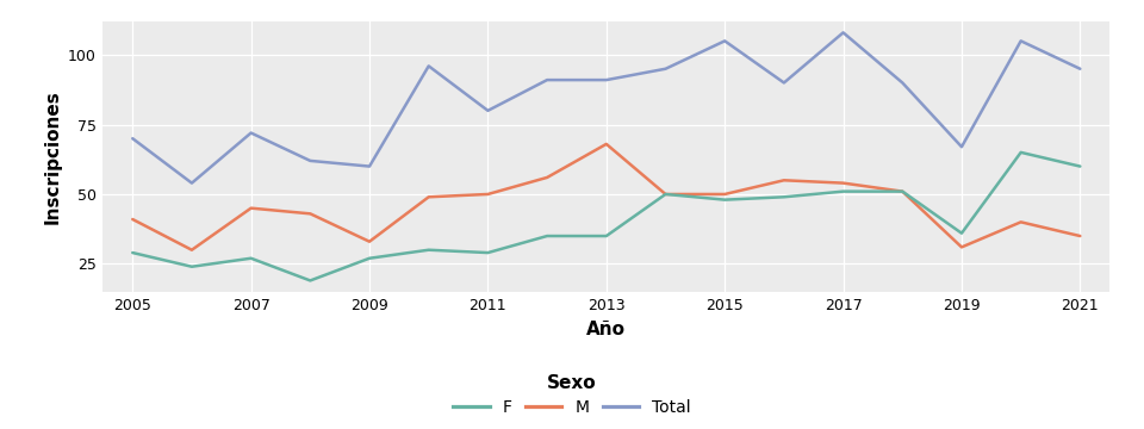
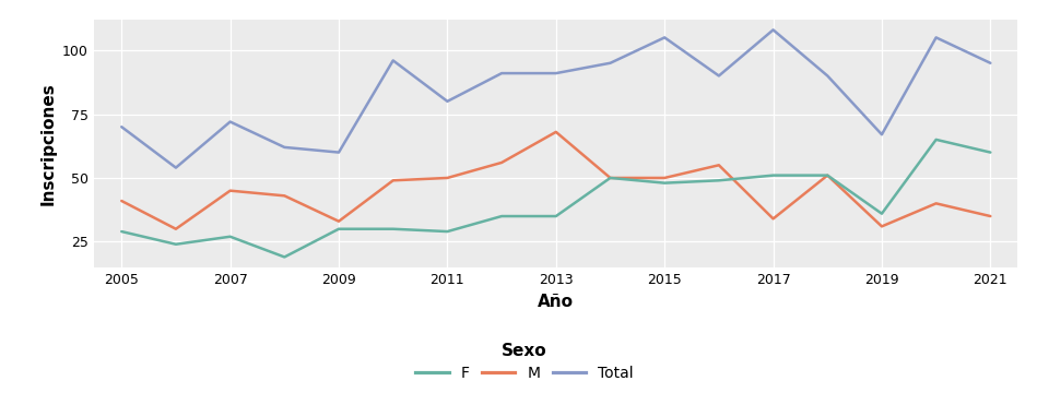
F/2009: 27 -> 30
M/2017: 54 -> 34
